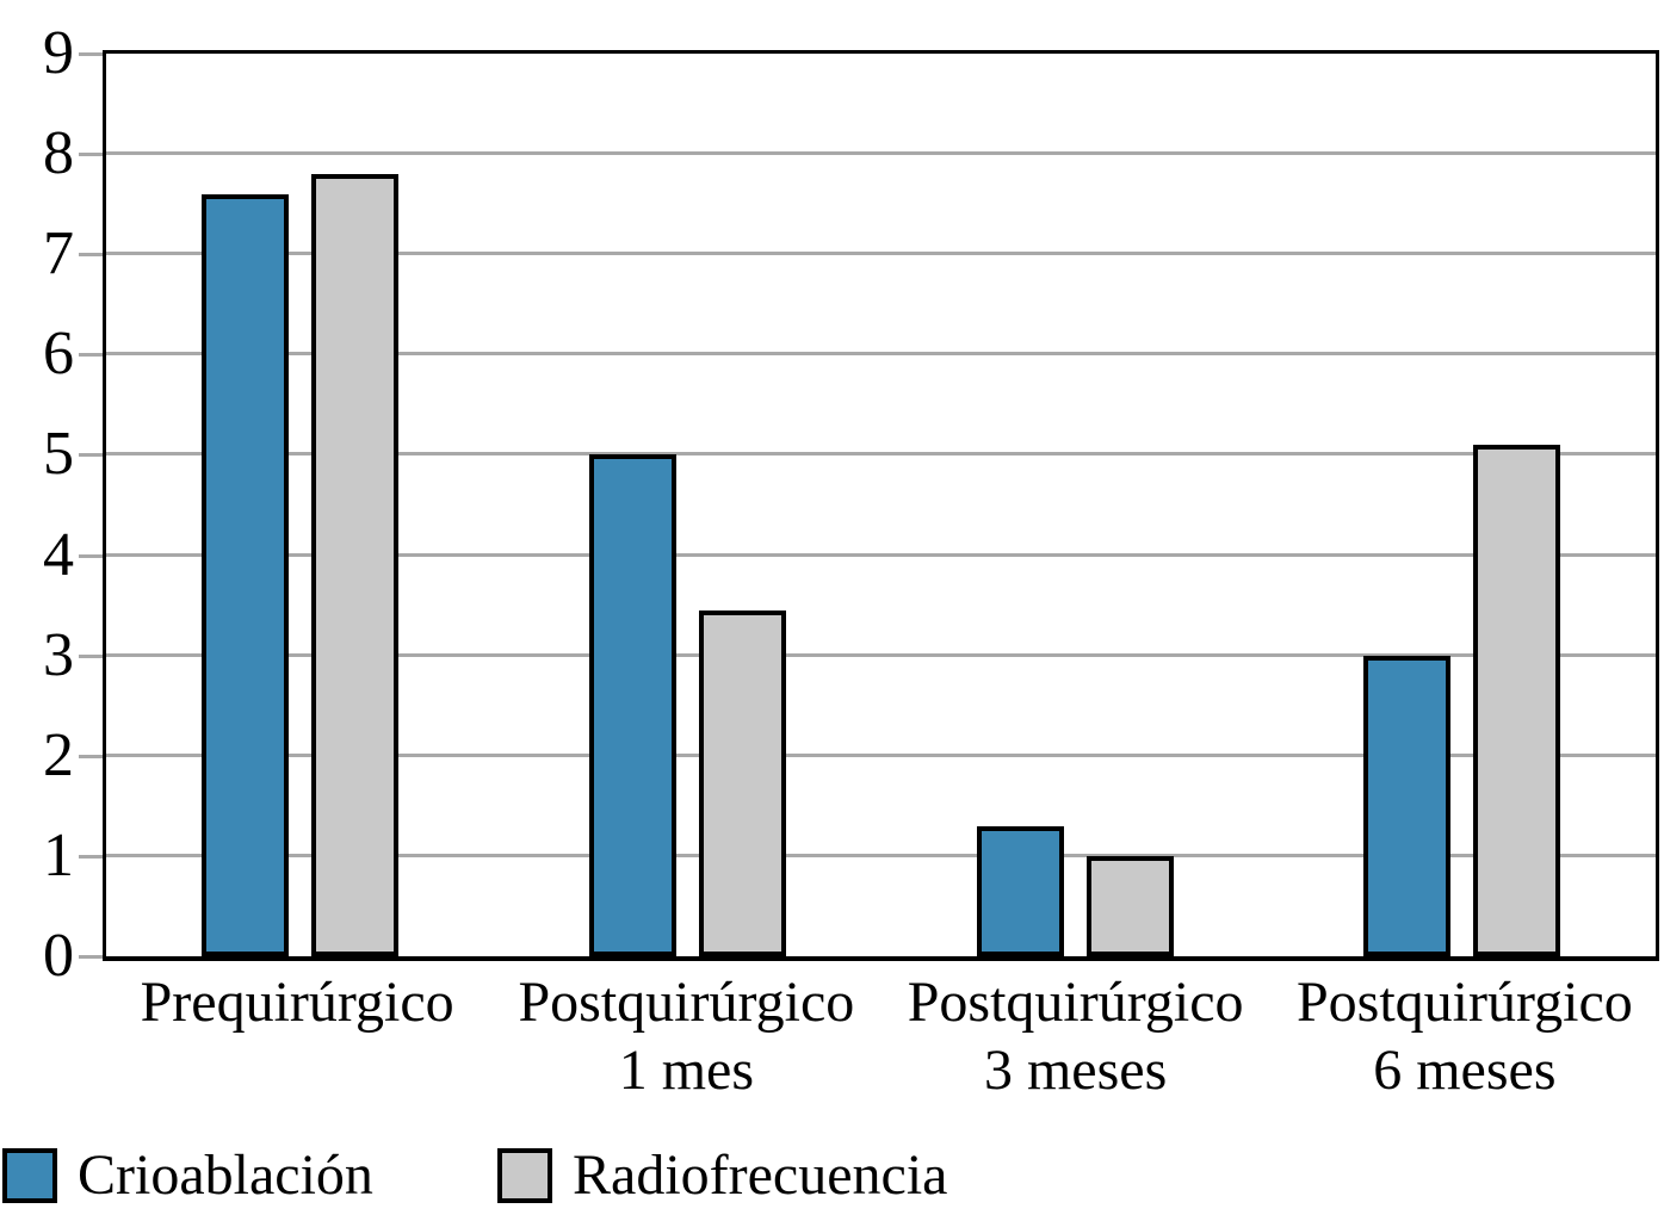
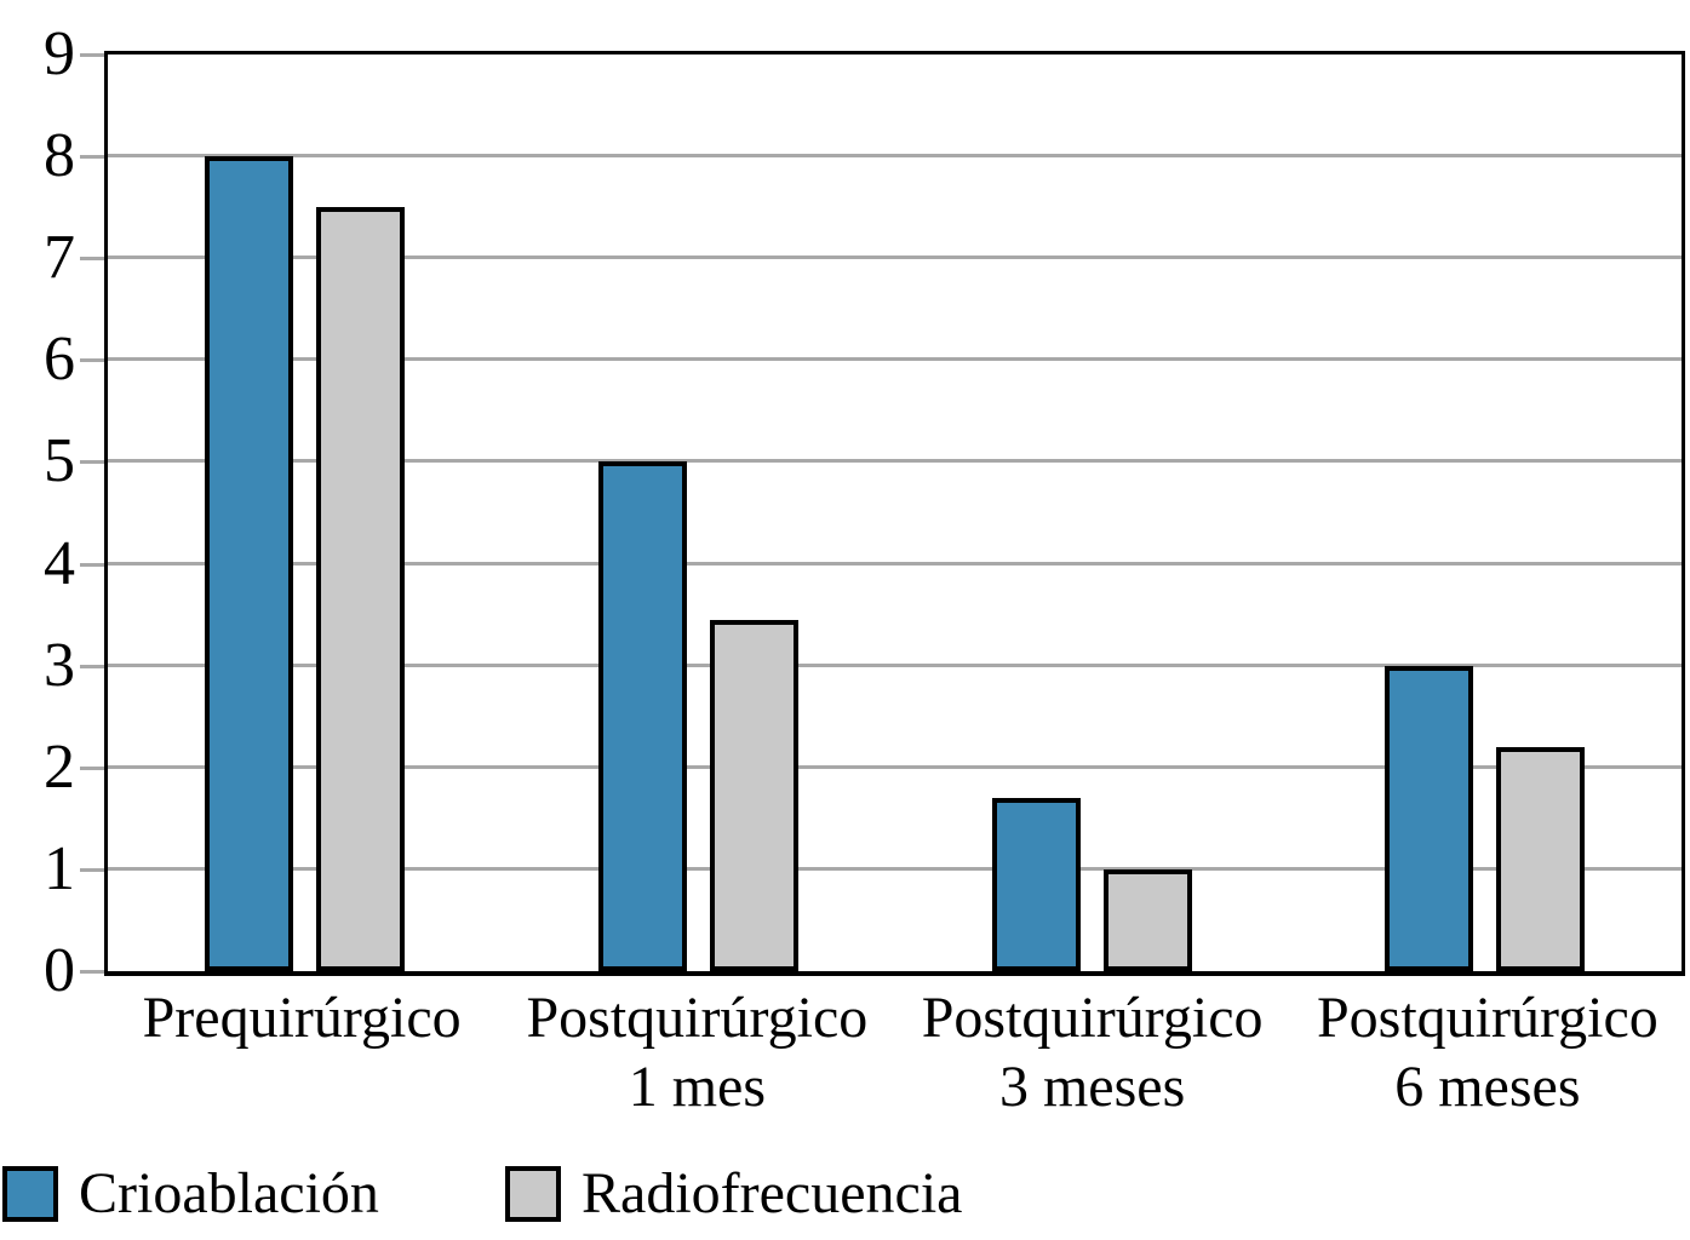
Crioablación/Prequirúrgico: 7.6 -> 8.0
Radiofrecuencia/Prequirúrgico: 7.8 -> 7.5
Crioablación/Postquirúrgico 3 meses: 1.3 -> 1.7
Radiofrecuencia/Postquirúrgico 6 meses: 5.1 -> 2.2
